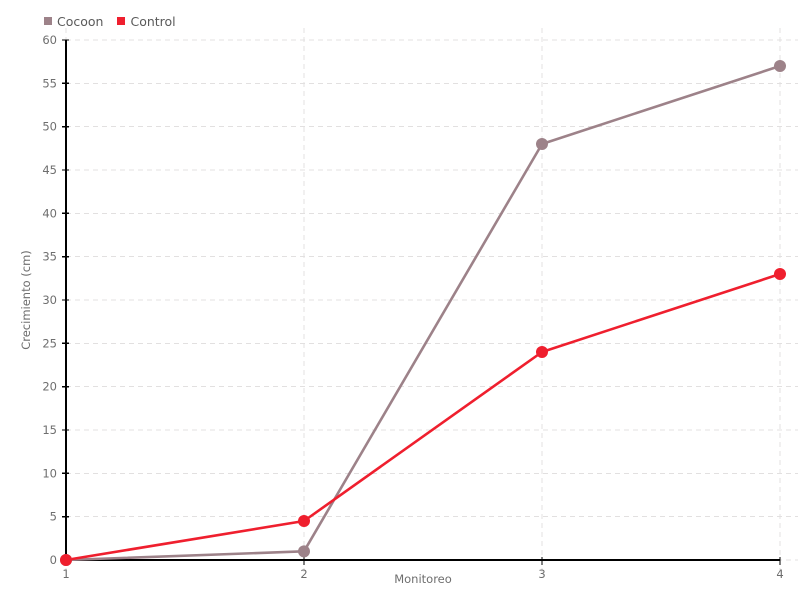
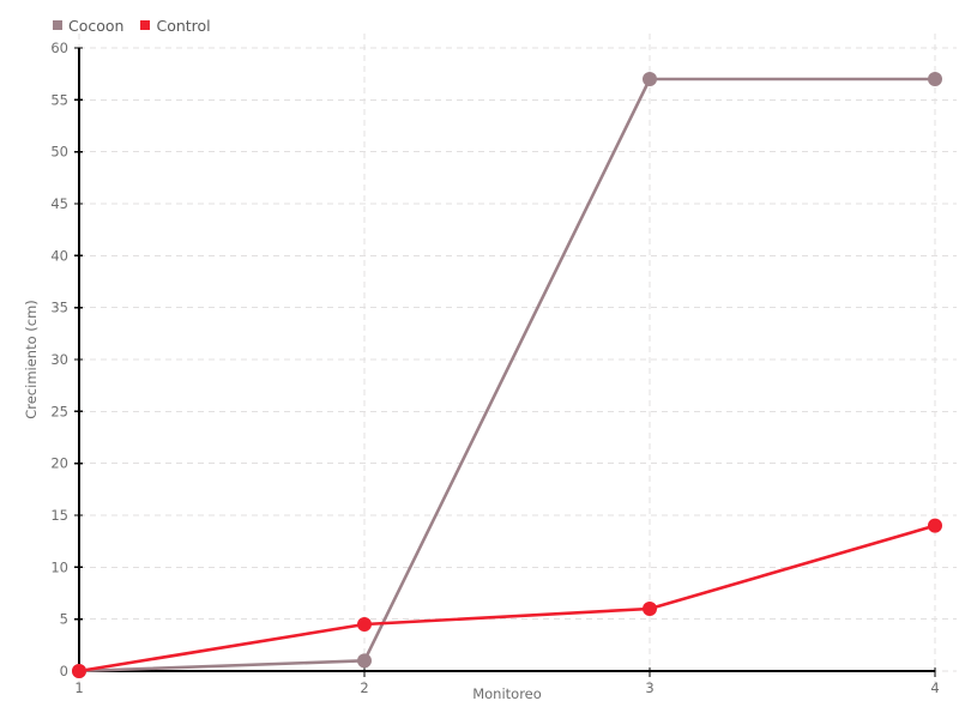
Cocoon/3: 48 -> 57
Control/3: 24 -> 6
Control/4: 33 -> 14
